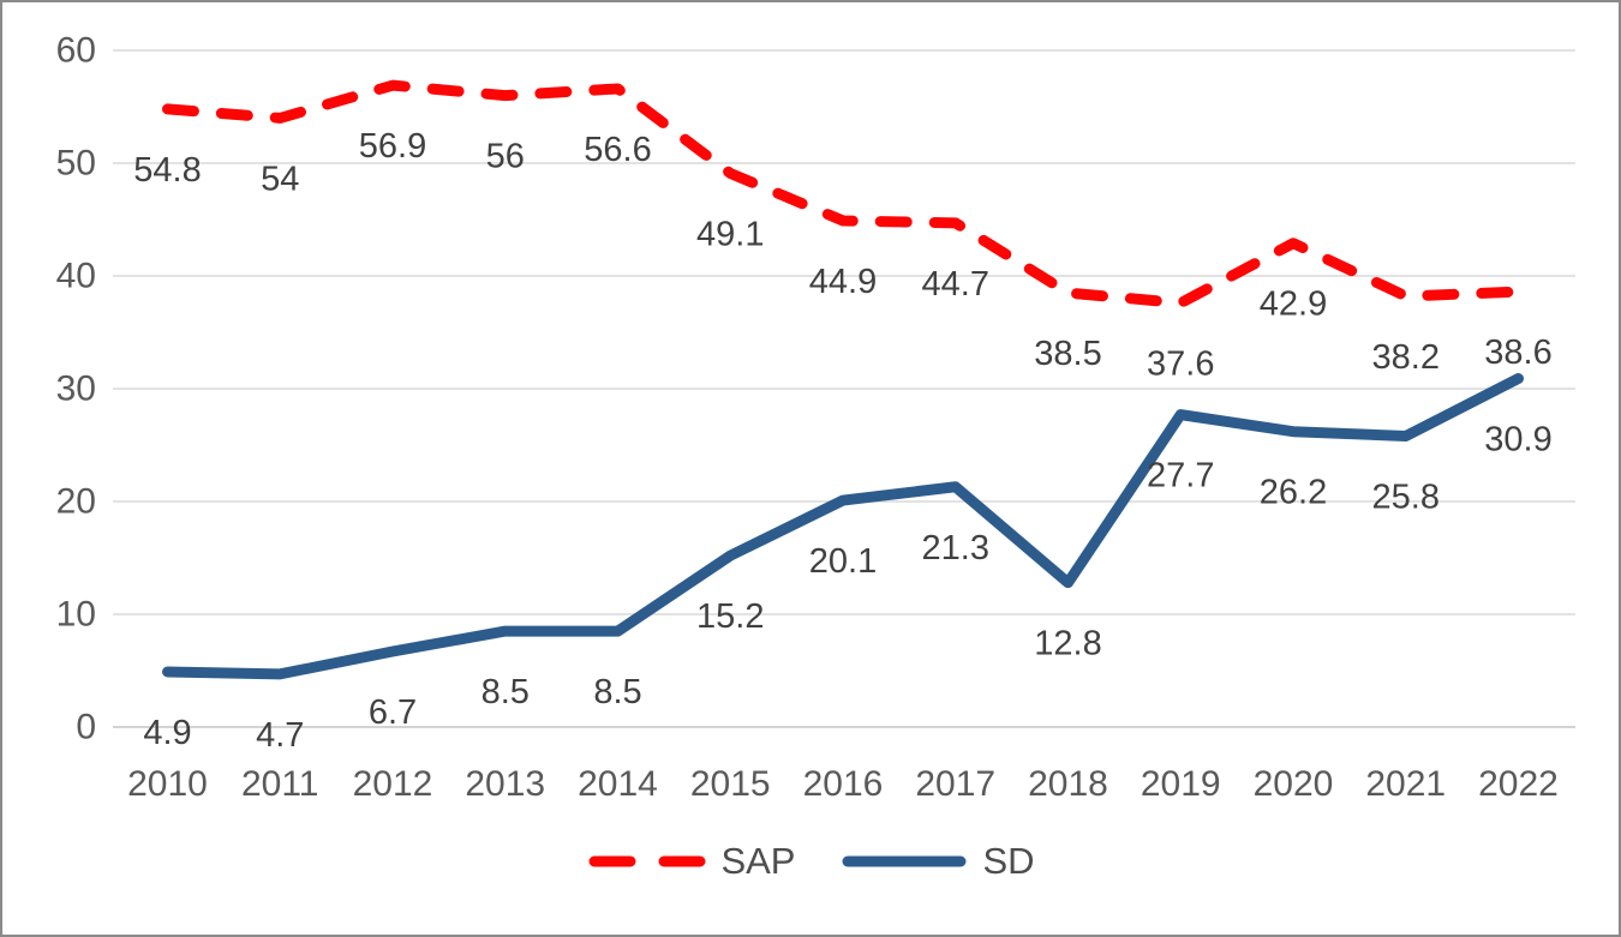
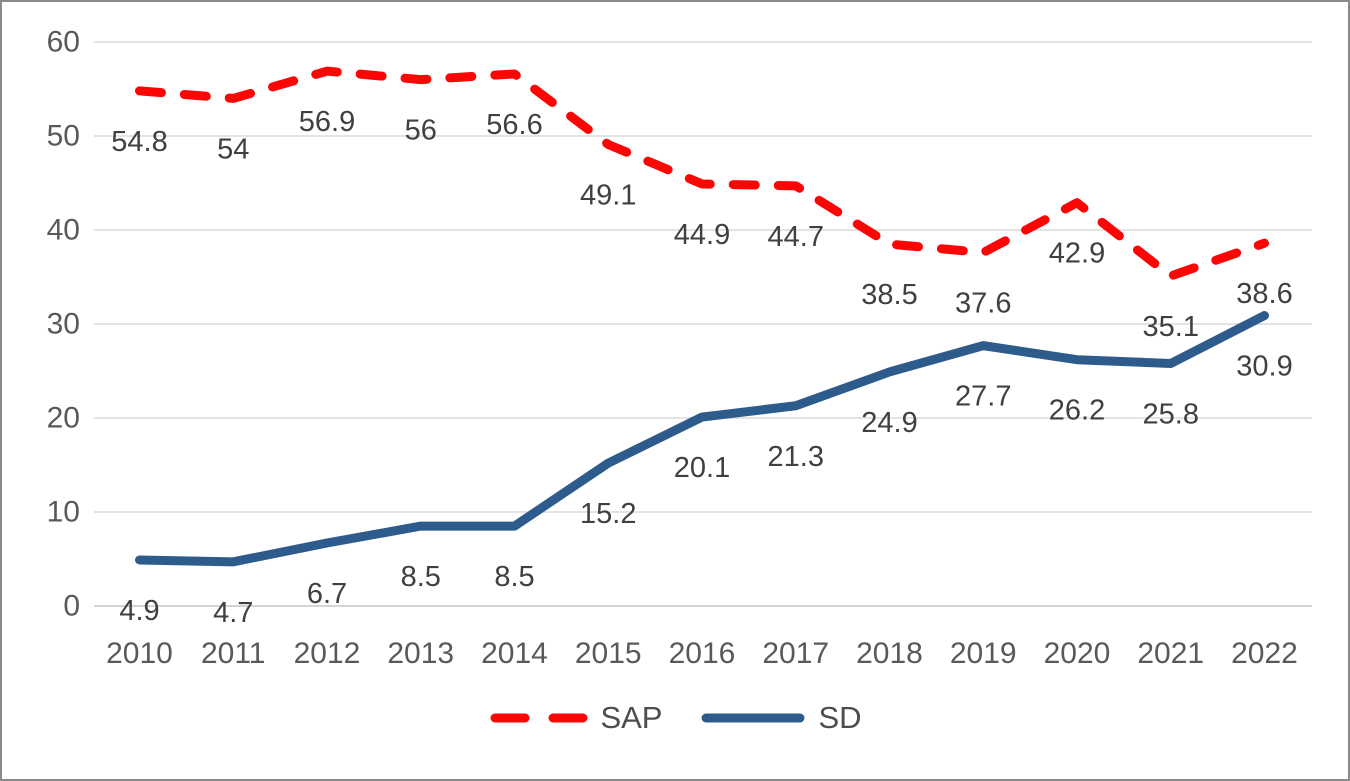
SD/2018: 12.8 -> 24.9
SAP/2021: 38.2 -> 35.1
